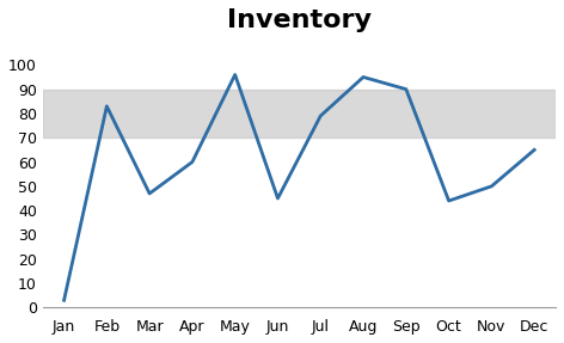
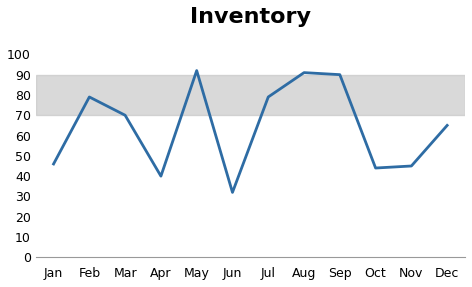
Jan: 3 -> 46
Feb: 83 -> 79
Mar: 47 -> 70
Apr: 60 -> 40
May: 96 -> 92
Jun: 45 -> 32
Aug: 95 -> 91
Nov: 50 -> 45
